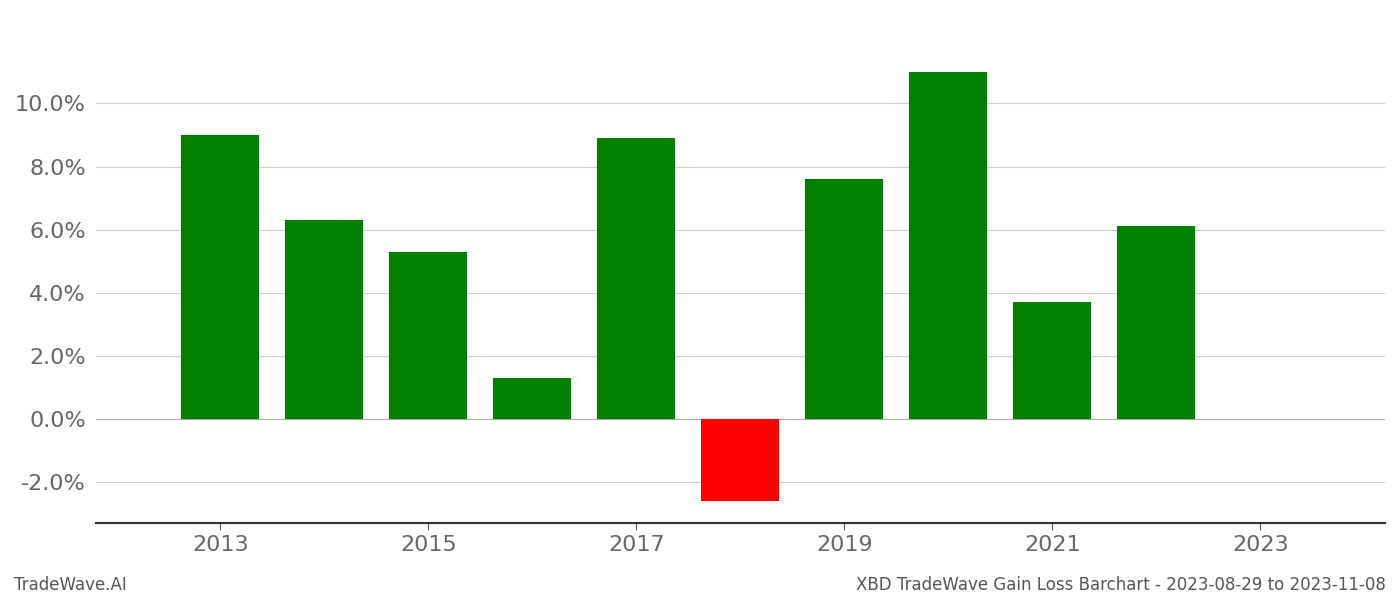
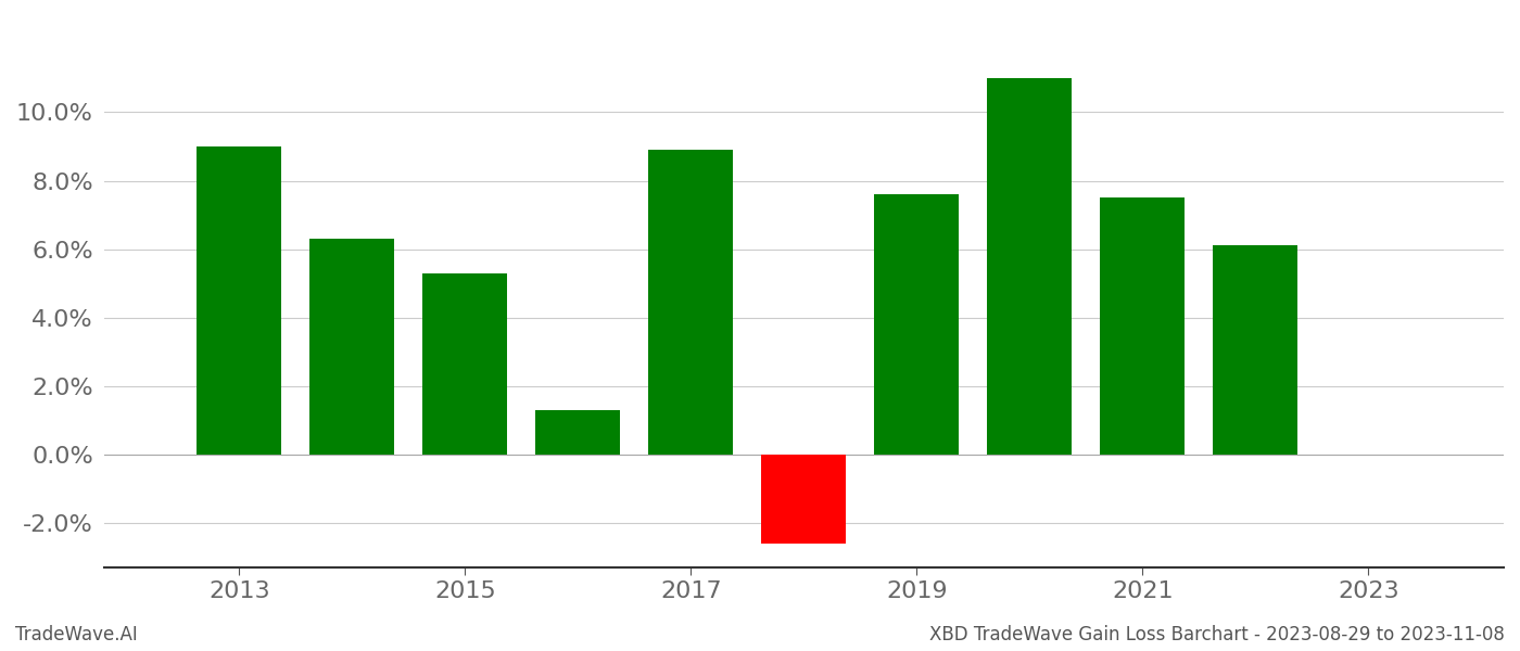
2021: 3.7% -> 7.5%
